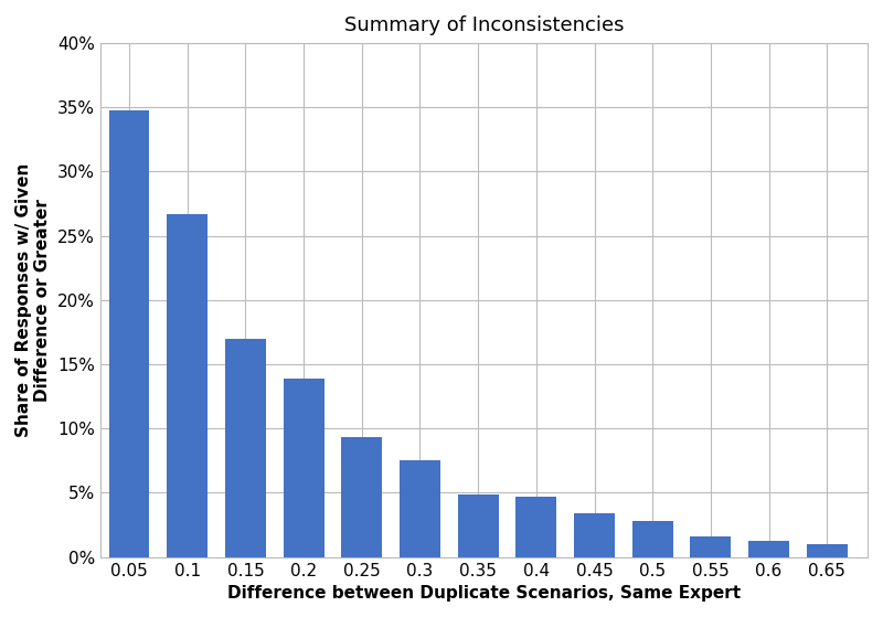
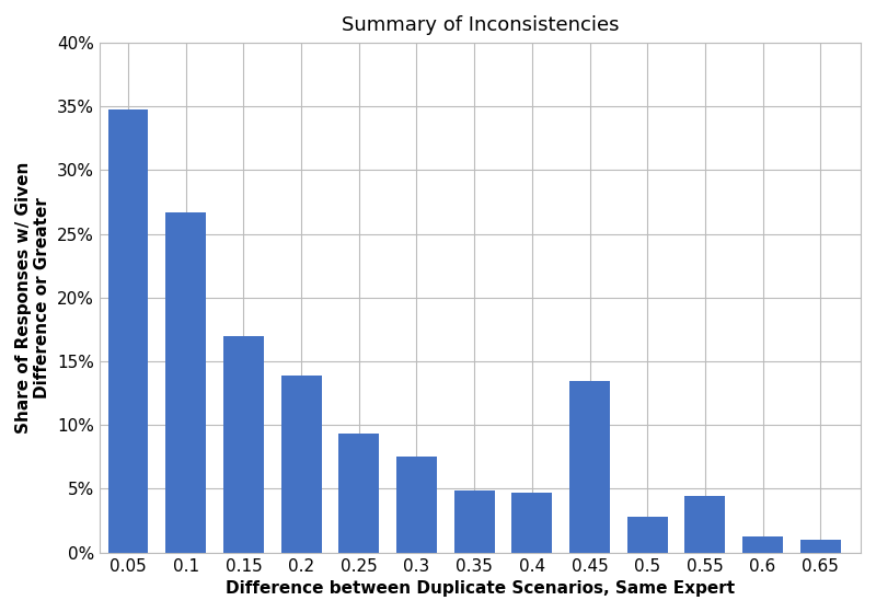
0.45: 3.4% -> 13.5%
0.55: 1.6% -> 4.4%
